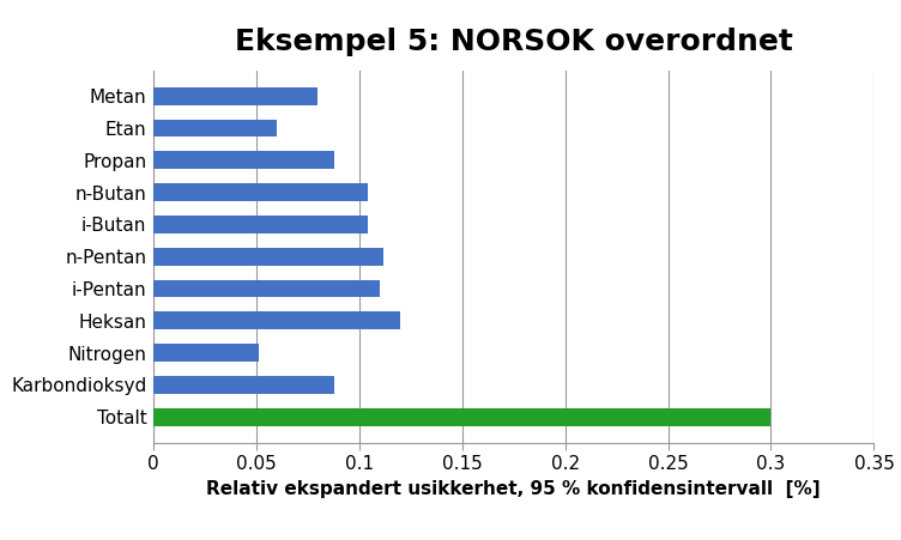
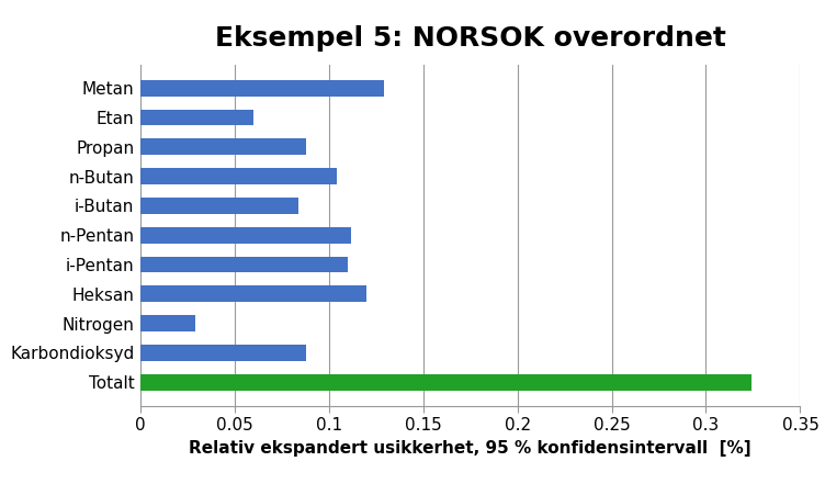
Metan: 0.080 -> 0.129
i-Butan: 0.104 -> 0.084
Nitrogen: 0.051 -> 0.029
Totalt: 0.300 -> 0.324
